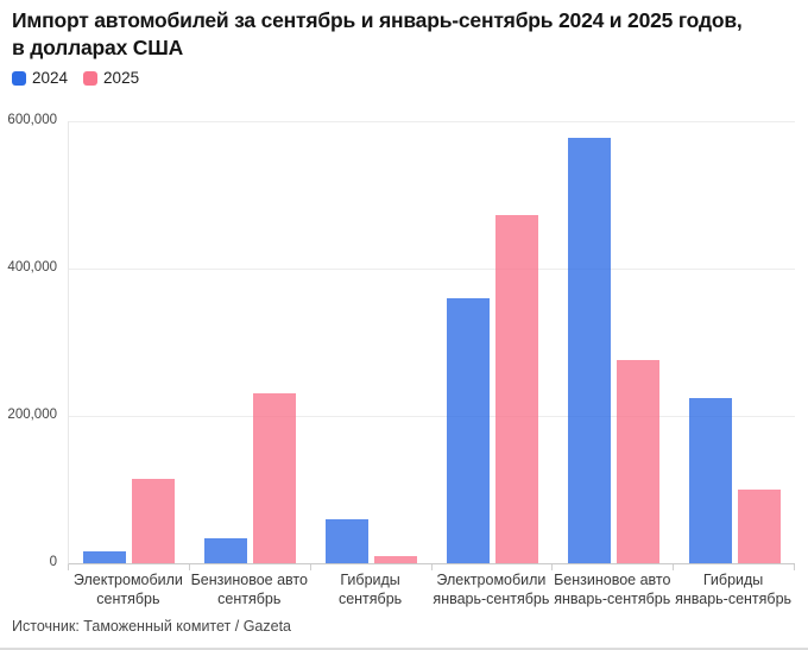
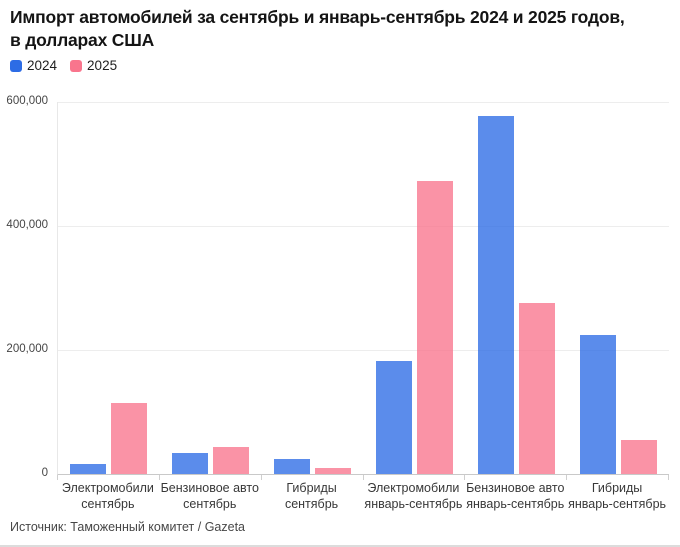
2025/Бензиновое авто сентябрь: 230000 -> 40000
2024/Гибриды сентябрь: 60000 -> 20000
2024/Электромобили январь-сентябрь: 360000 -> 180000
2025/Гибриды январь-сентябрь: 100000 -> 60000
